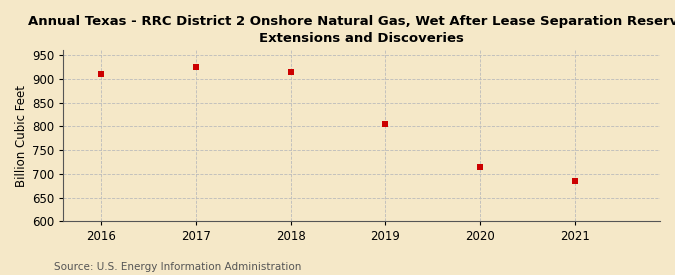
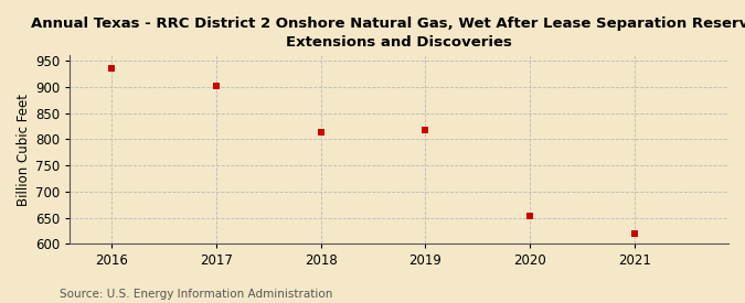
2016: 910 -> 935
2017: 925 -> 901
2018: 915 -> 813
2019: 805 -> 818
2020: 715 -> 653
2021: 685 -> 619
